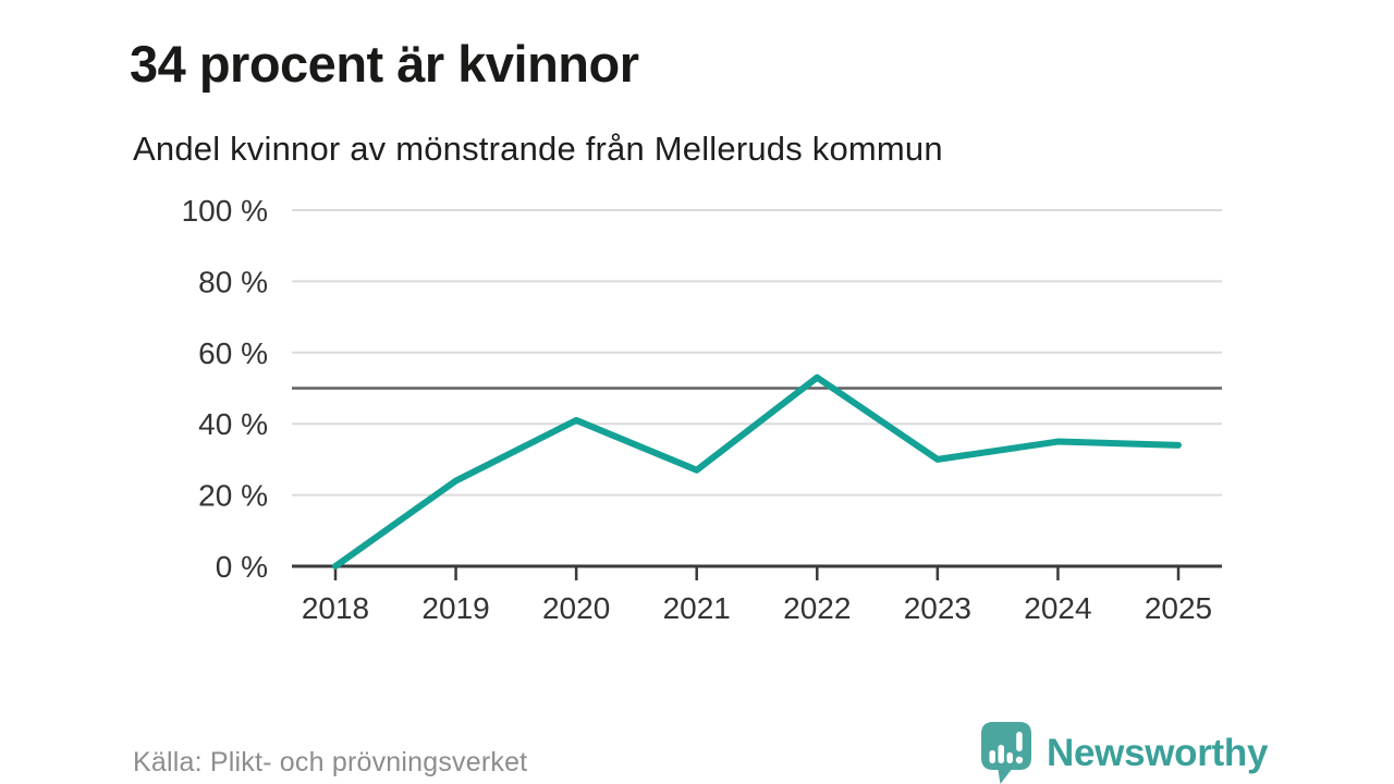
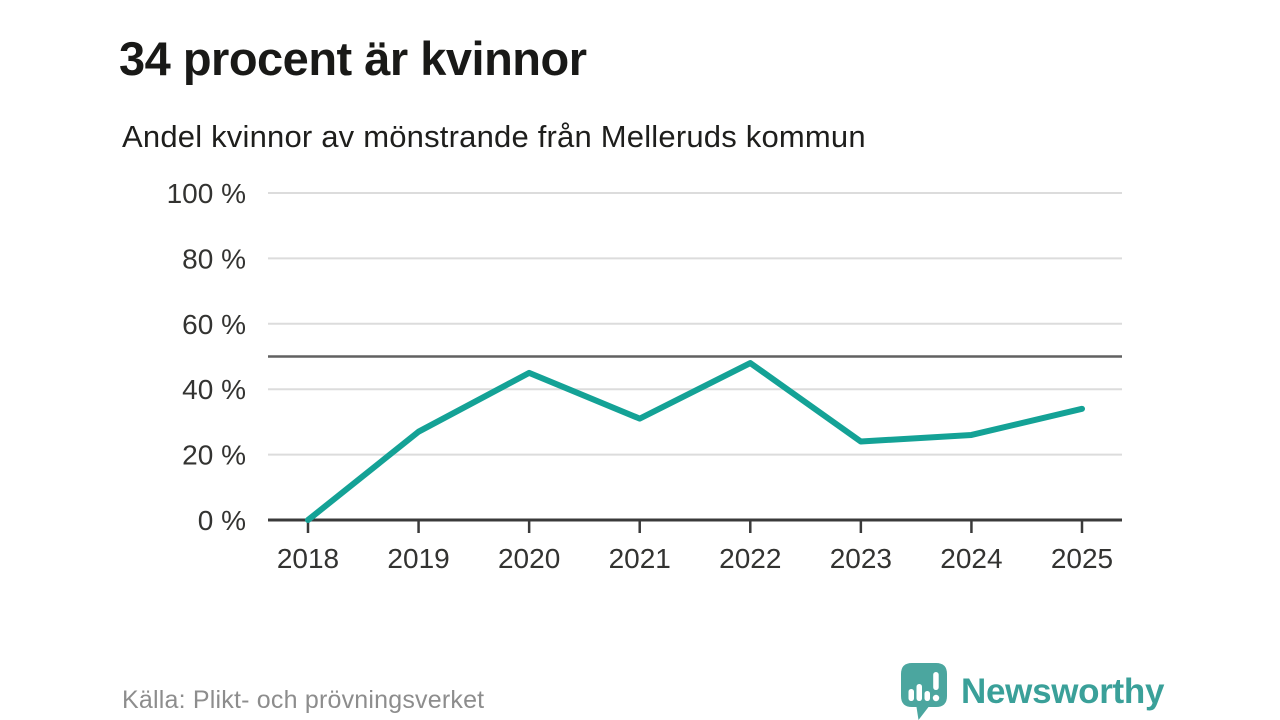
2019: 24% -> 27%
2020: 41% -> 45%
2021: 27% -> 31%
2022: 53% -> 48%
2023: 30% -> 24%
2024: 35% -> 26%
